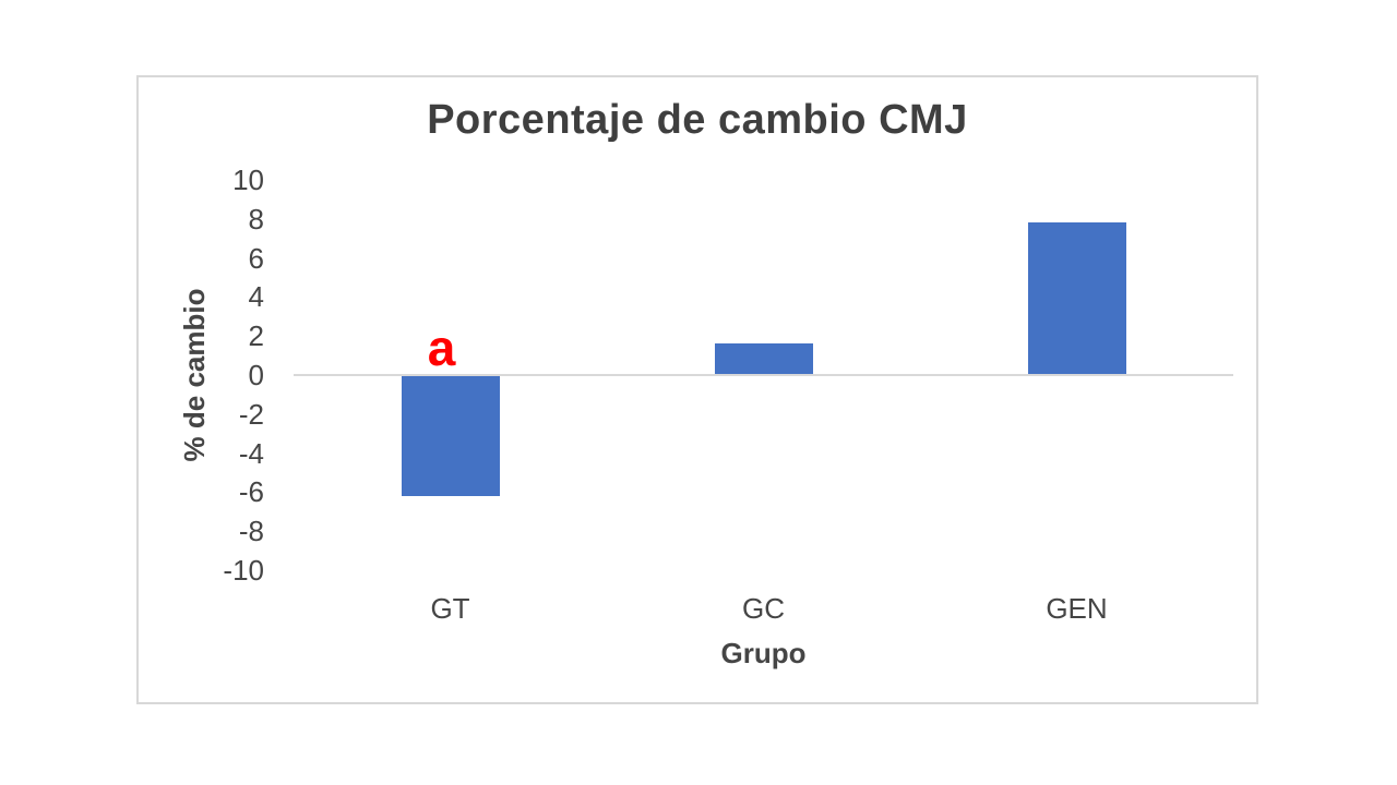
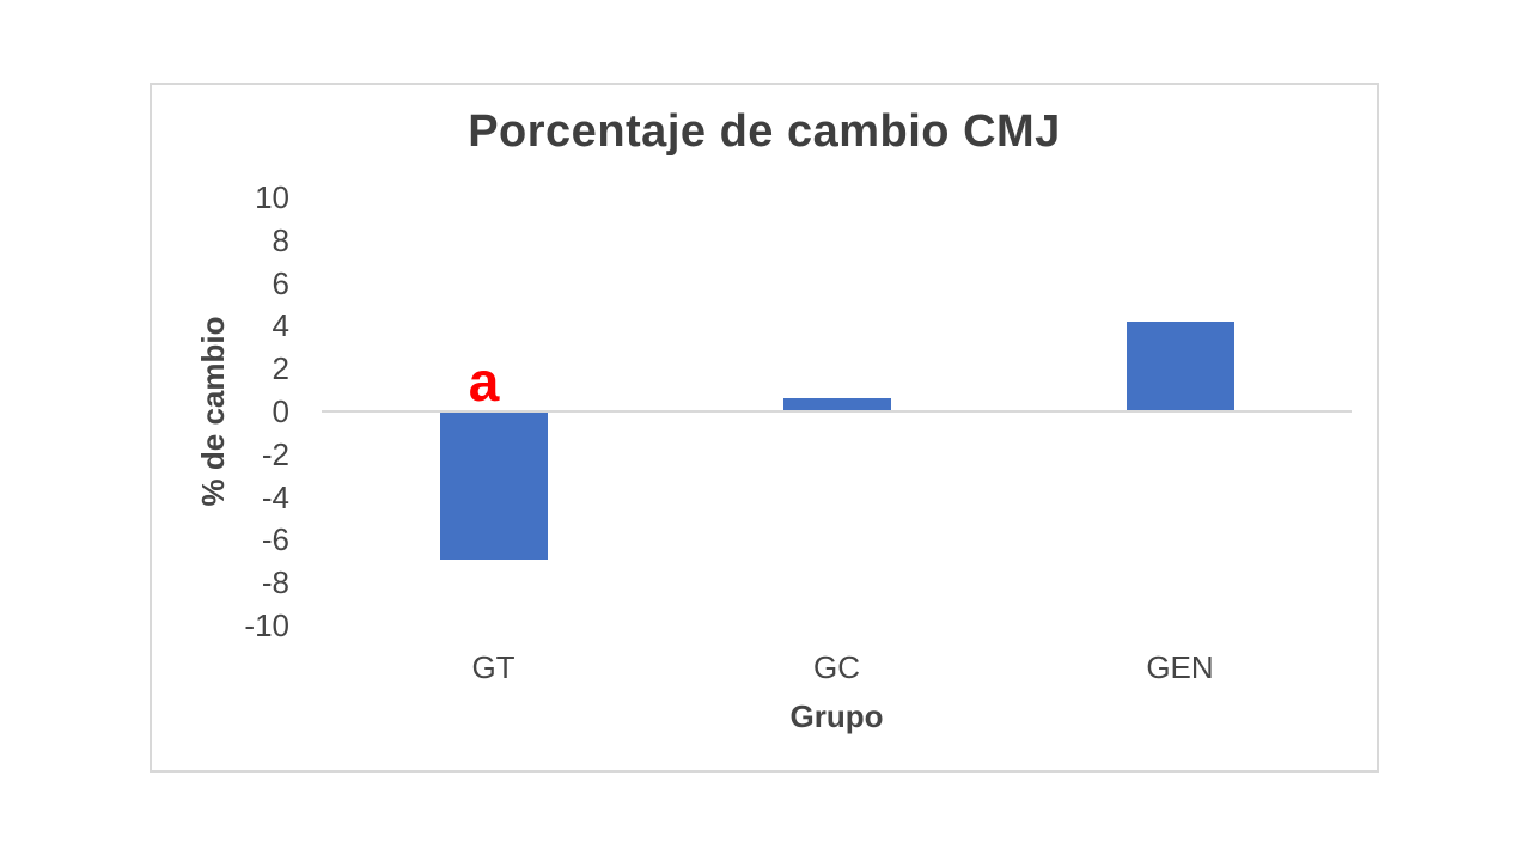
GT: -6.2 -> -6.9
GC: 1.6 -> 0.6
GEN: 7.8 -> 4.2
